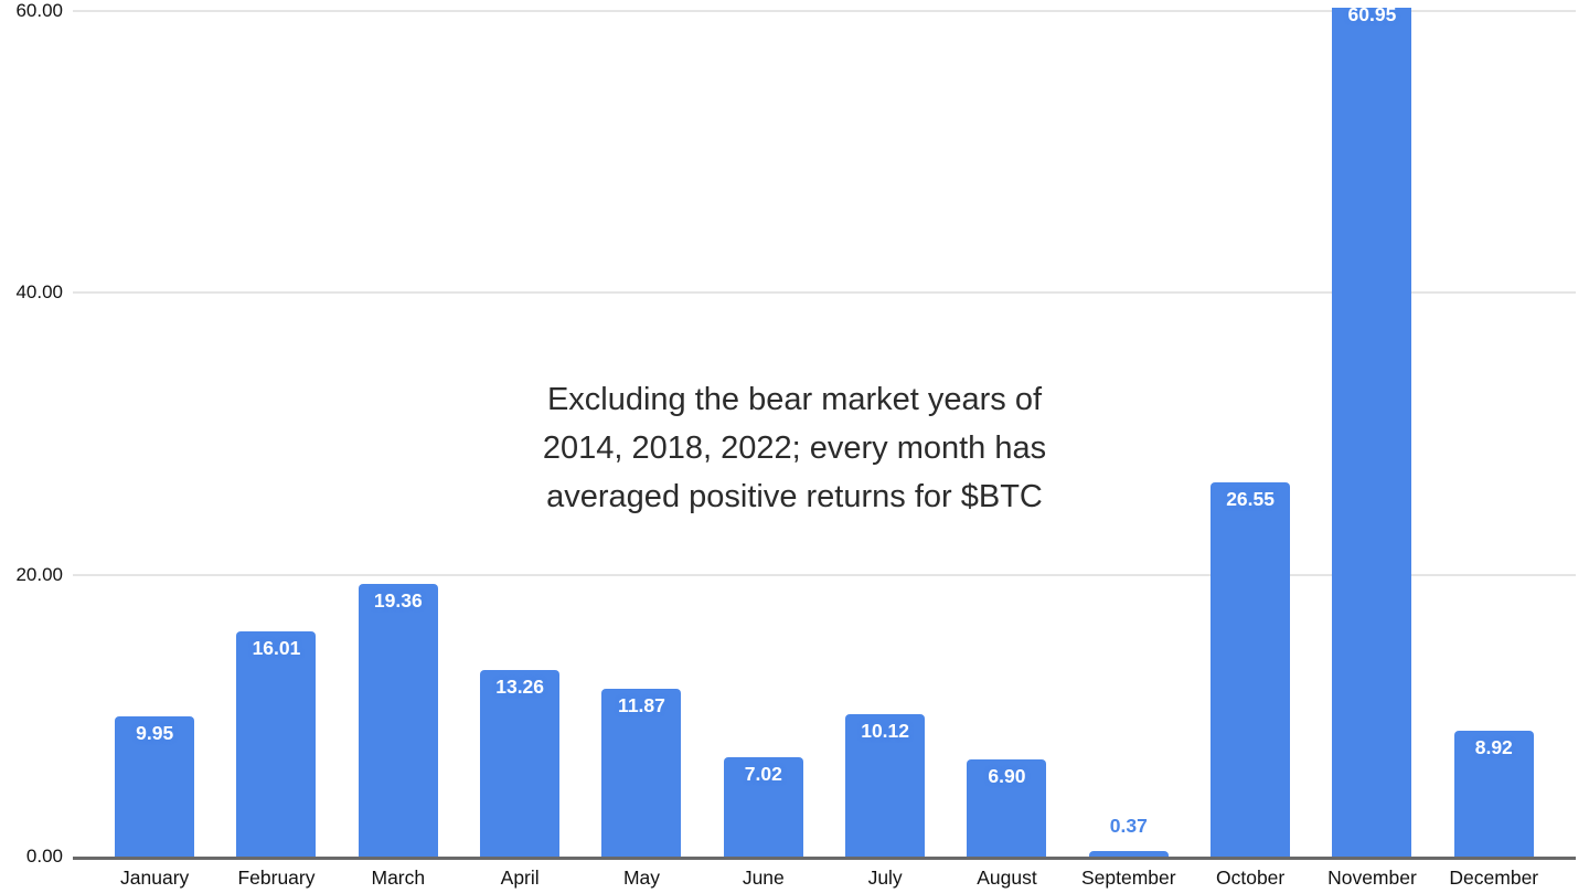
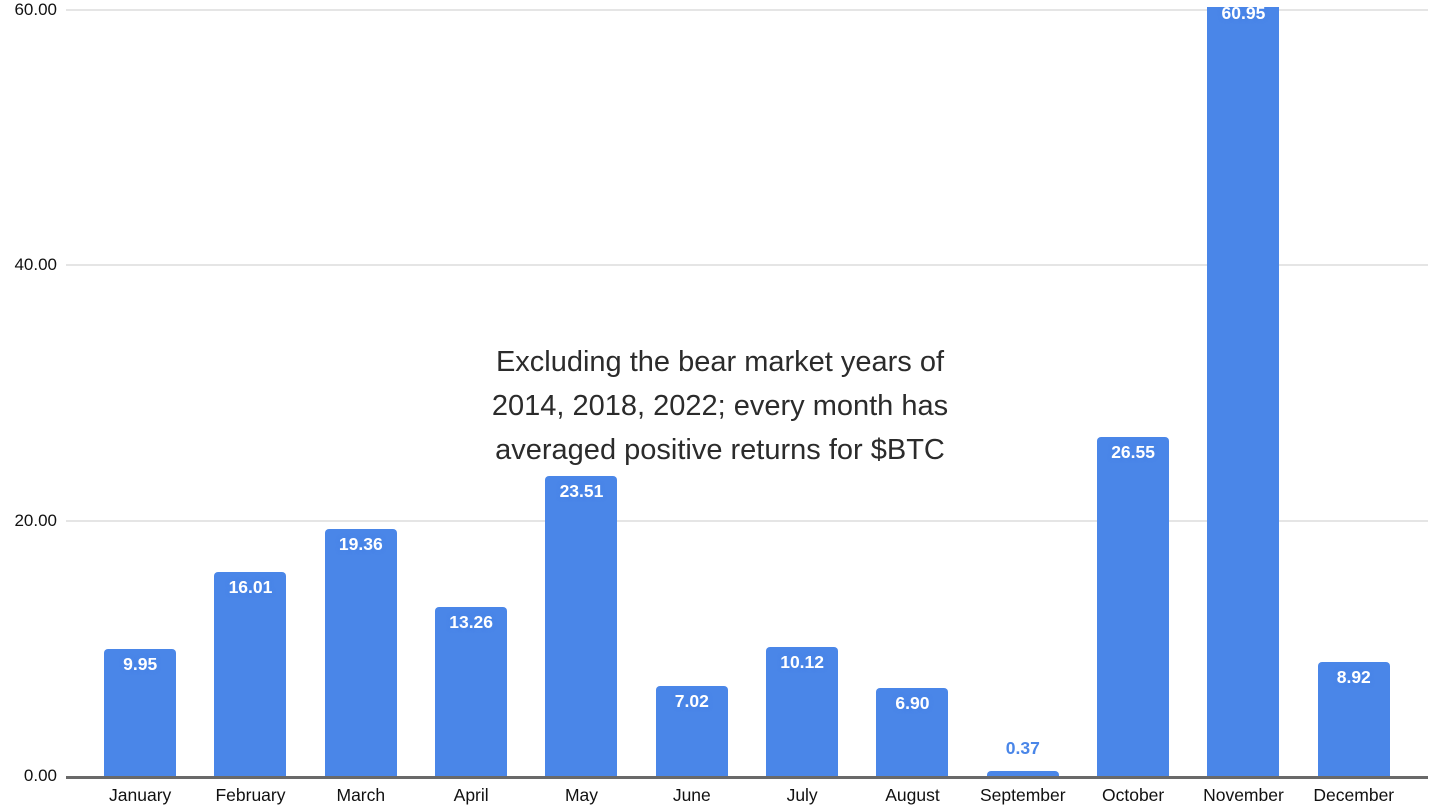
May: 11.87 -> 23.51
